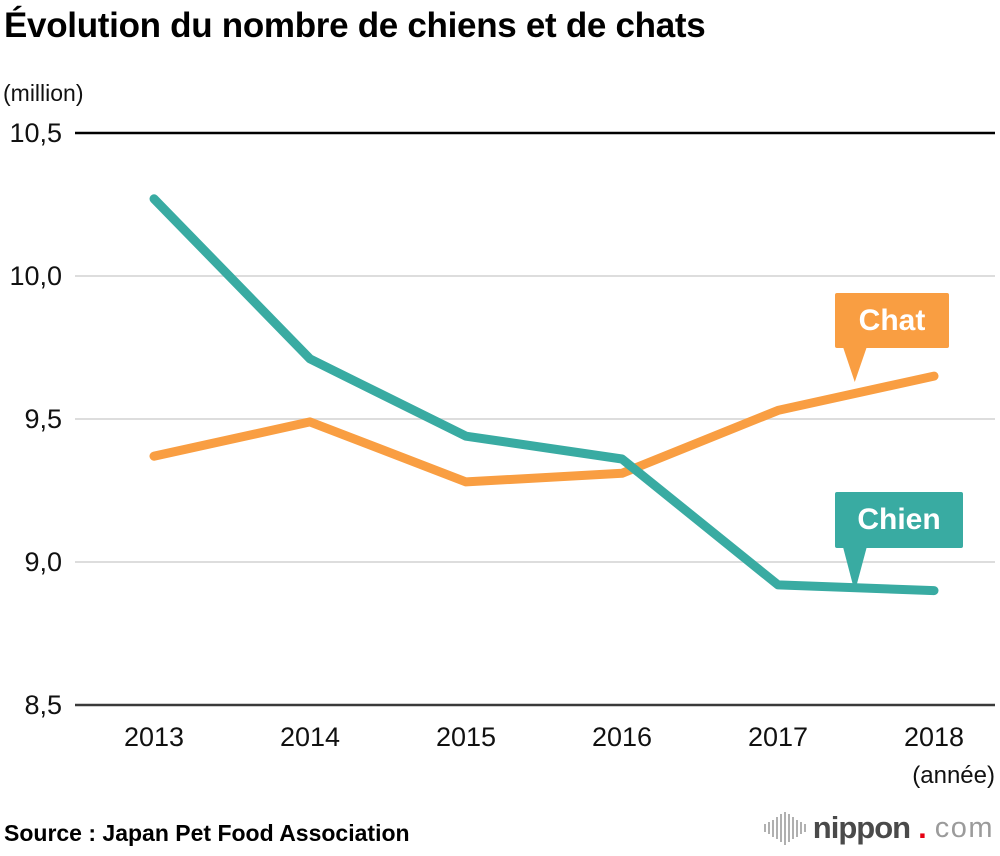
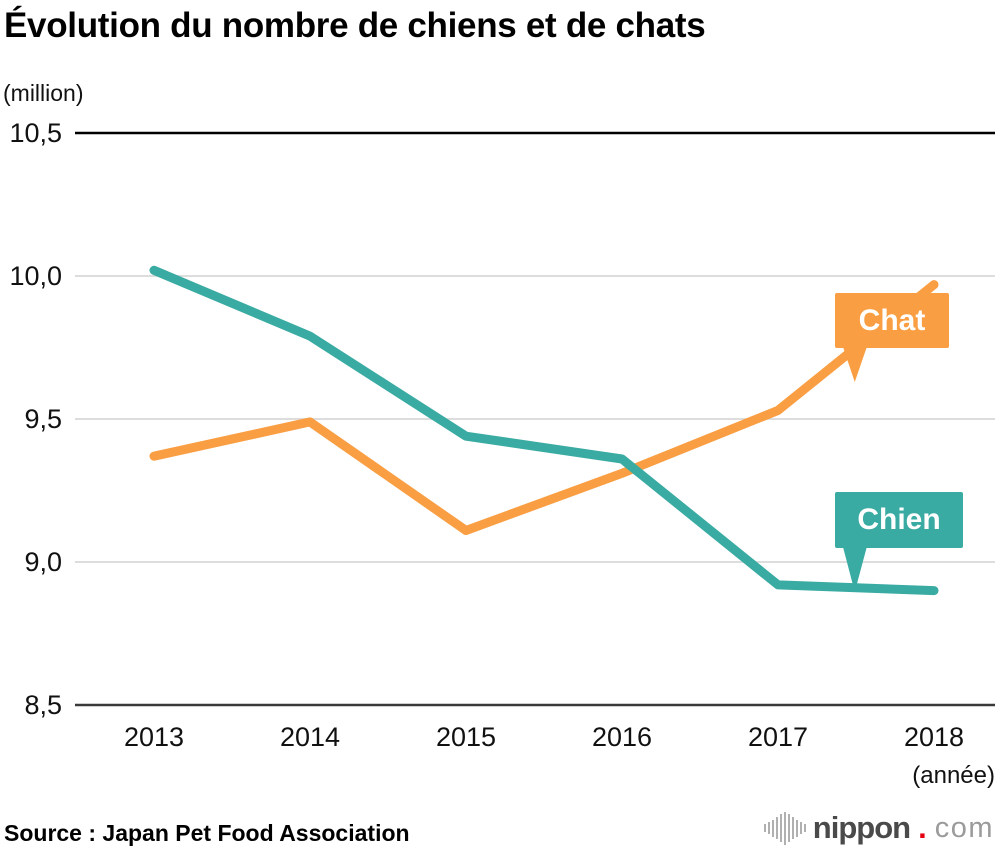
Chien/2013: 10,27 -> 10,02
Chien/2014: 9,71 -> 9,79
Chat/2015: 9,28 -> 9,11
Chat/2018: 9,65 -> 9,97
